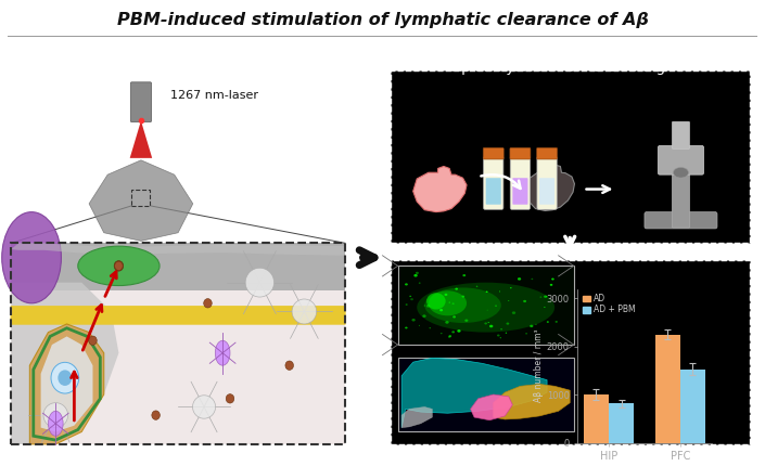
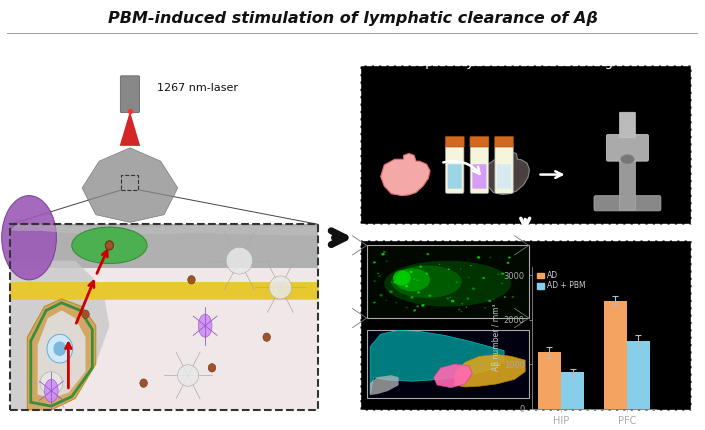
AD/HIP: 1000 -> 1270
AD/PFC: 2250 -> 2430
